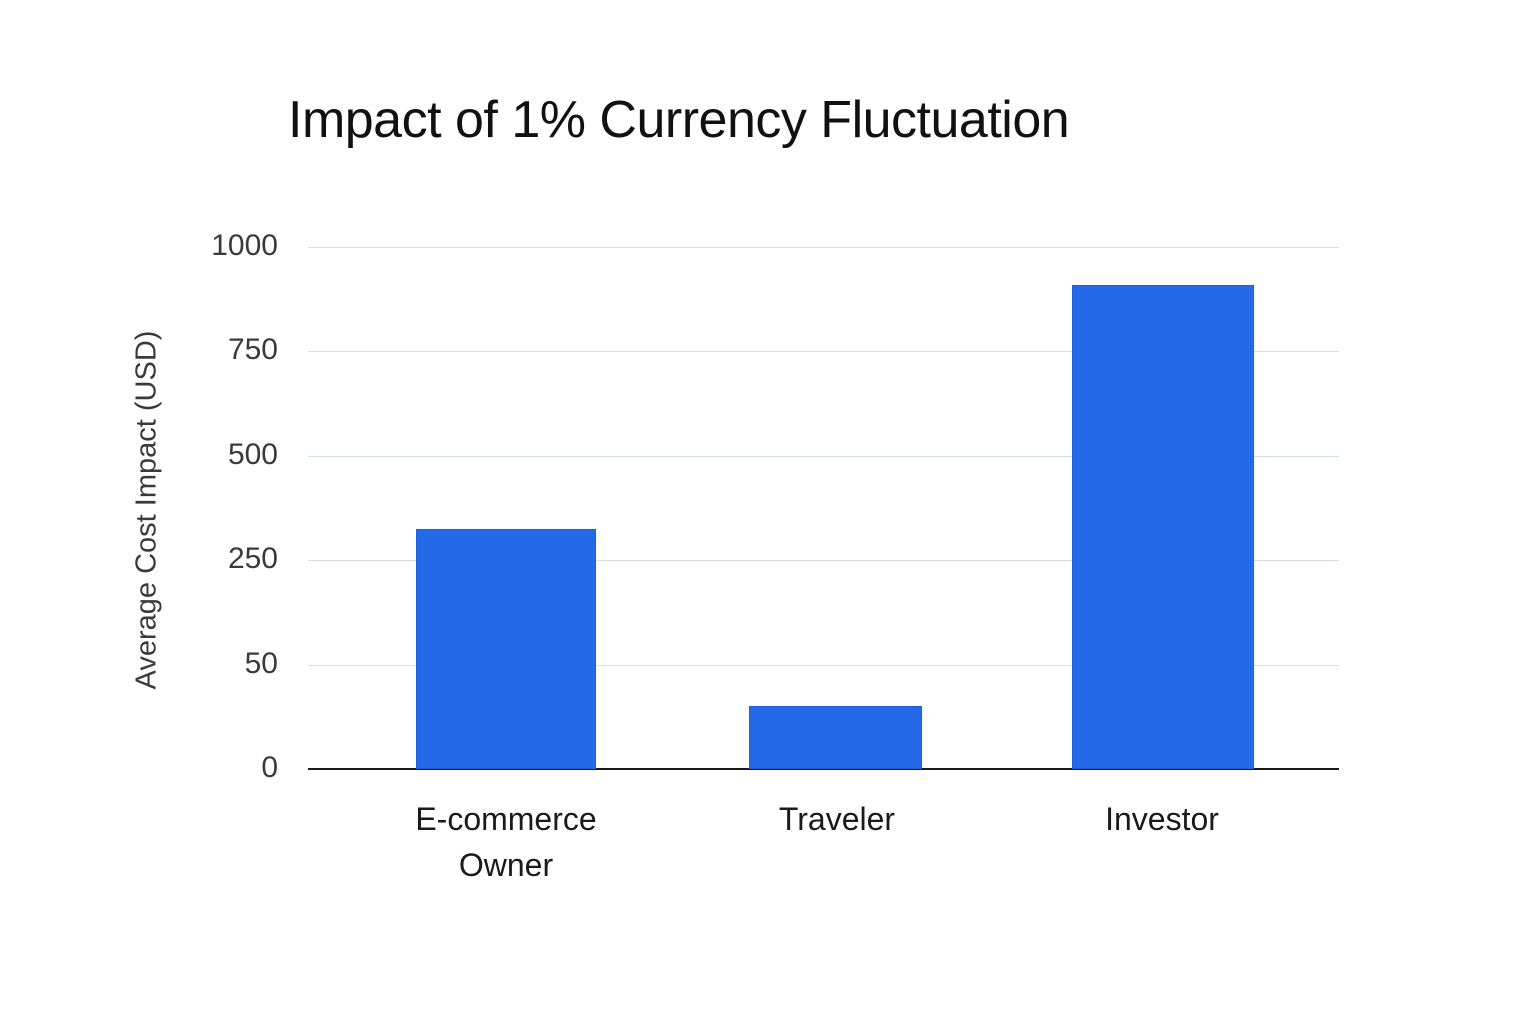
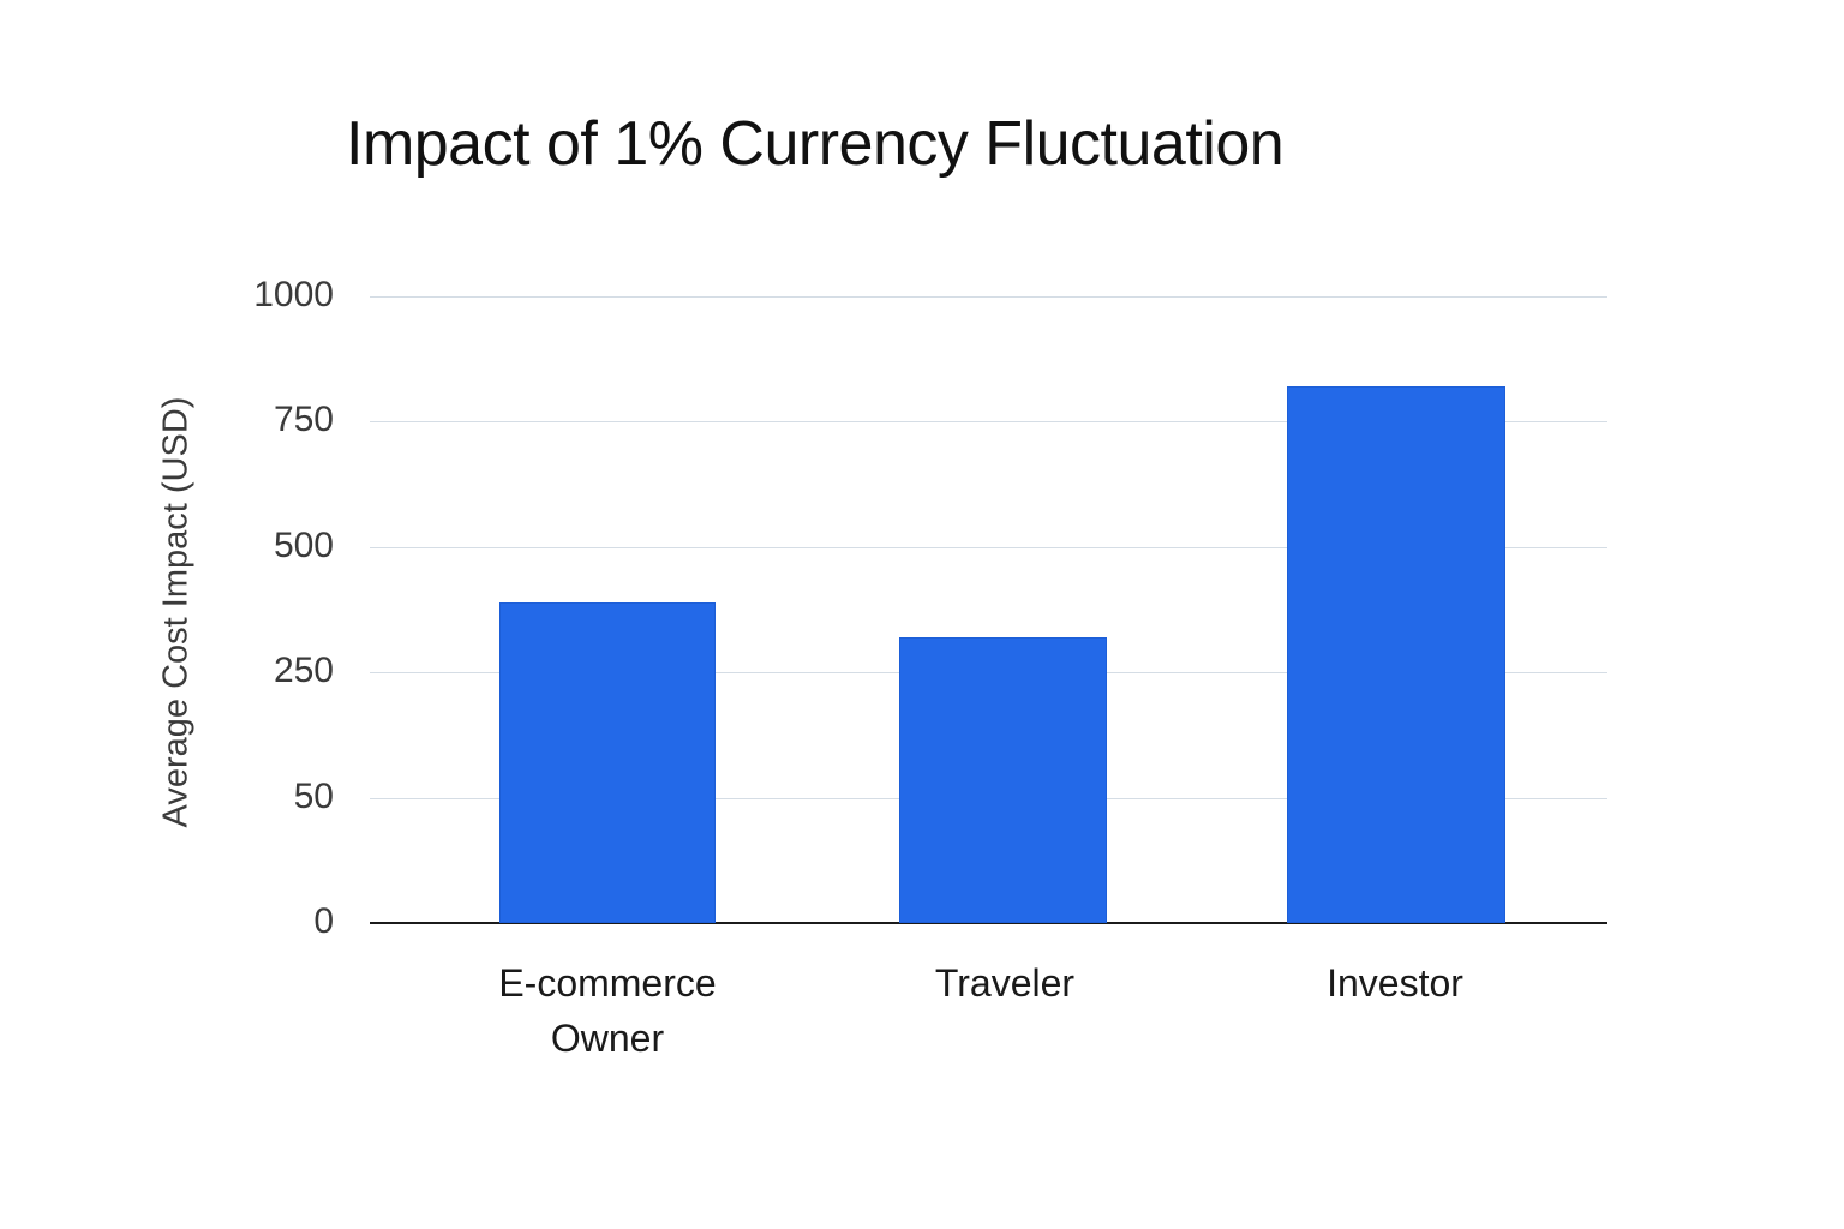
E-commerce Owner: 320 -> 390
Traveler: 30 -> 320
Investor: 910 -> 820
